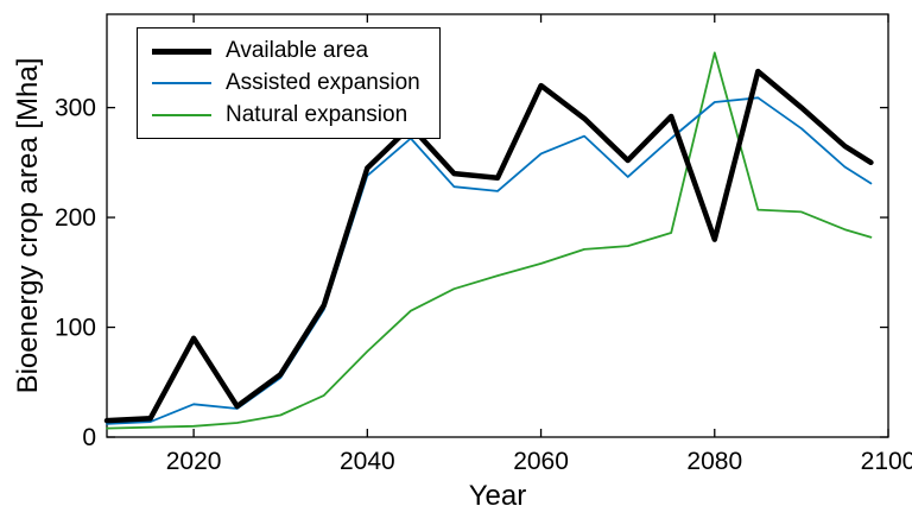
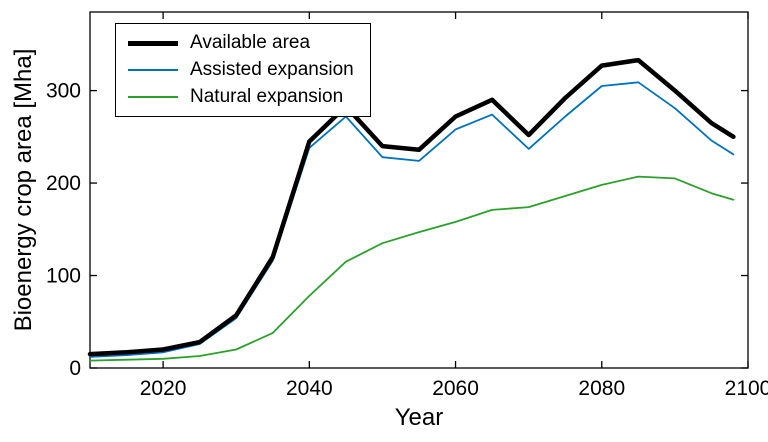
Available area/2020: 90 -> 20
Assisted expansion/2020: 30 -> 20
Available area/2060: 320 -> 270
Available area/2080: 180 -> 330
Natural expansion/2080: 350 -> 200
